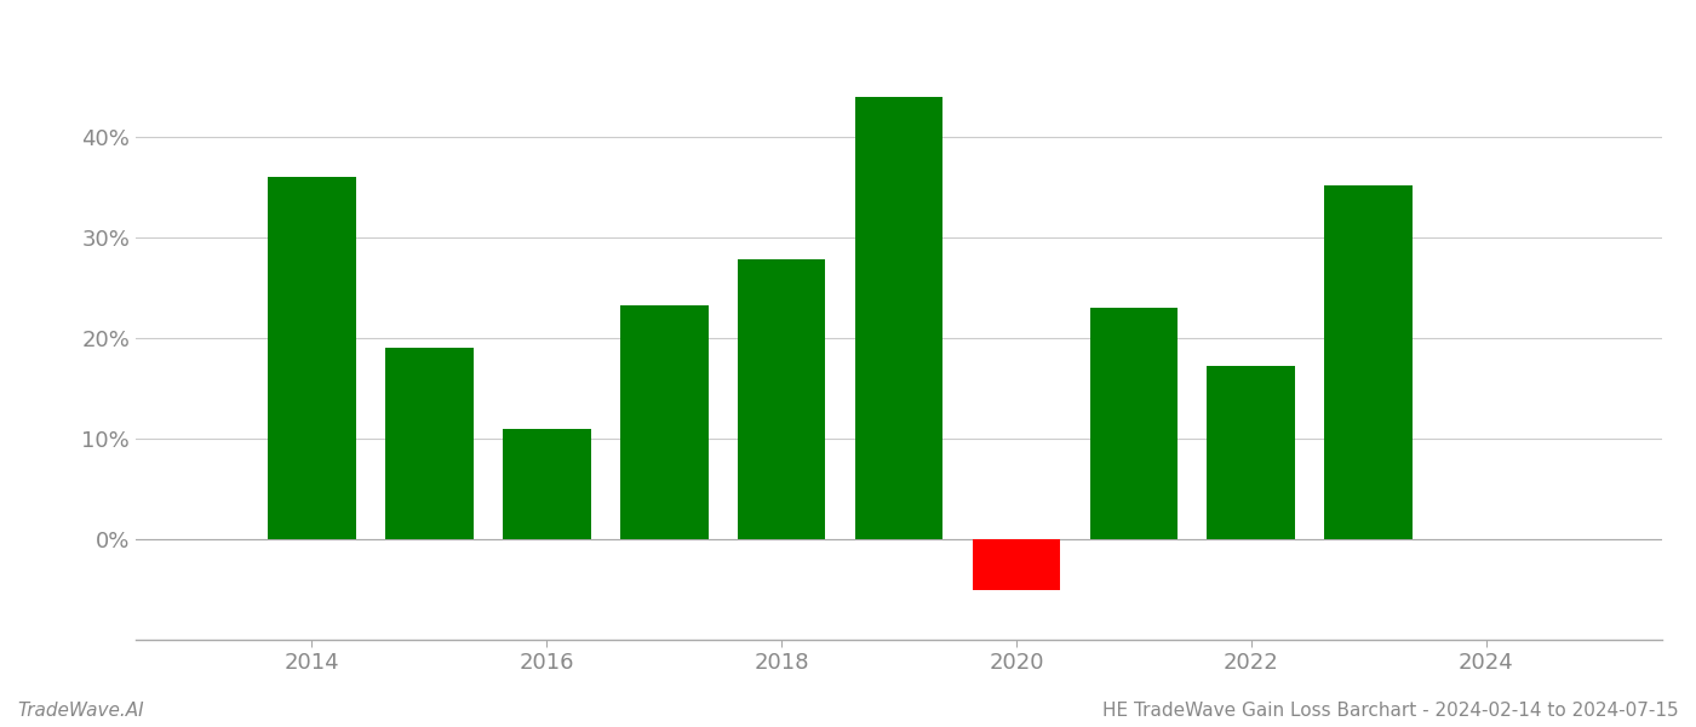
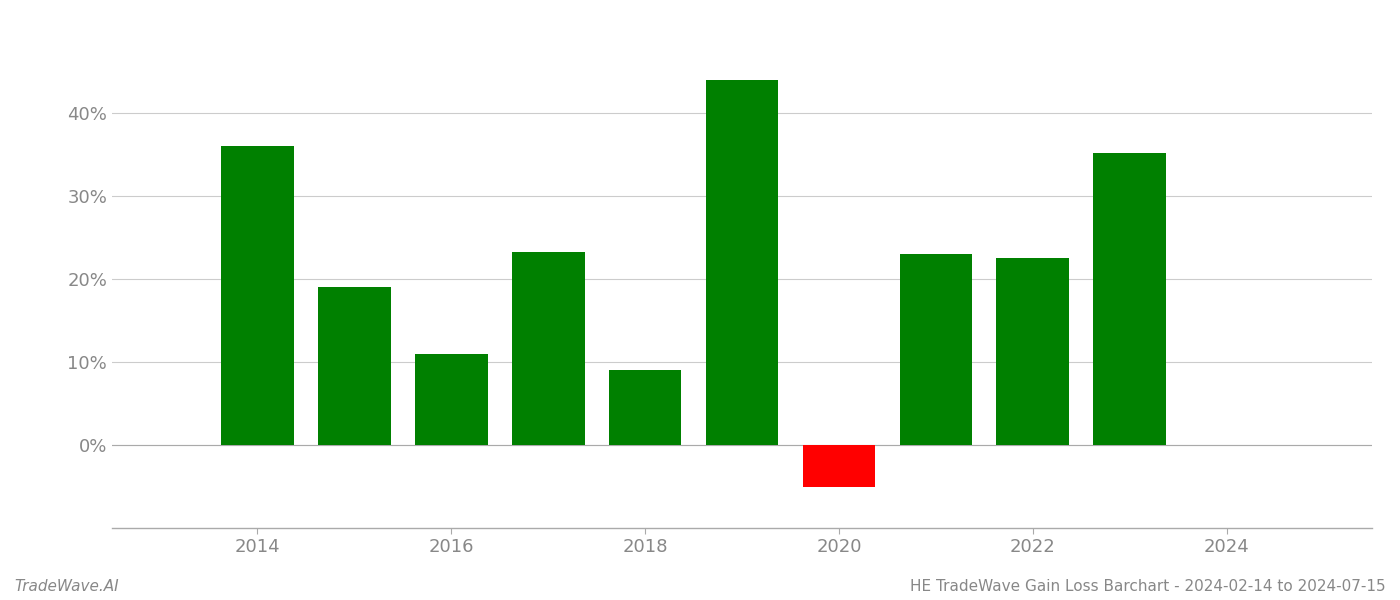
2018: 27.8% -> 9.0%
2022: 17.2% -> 22.5%
